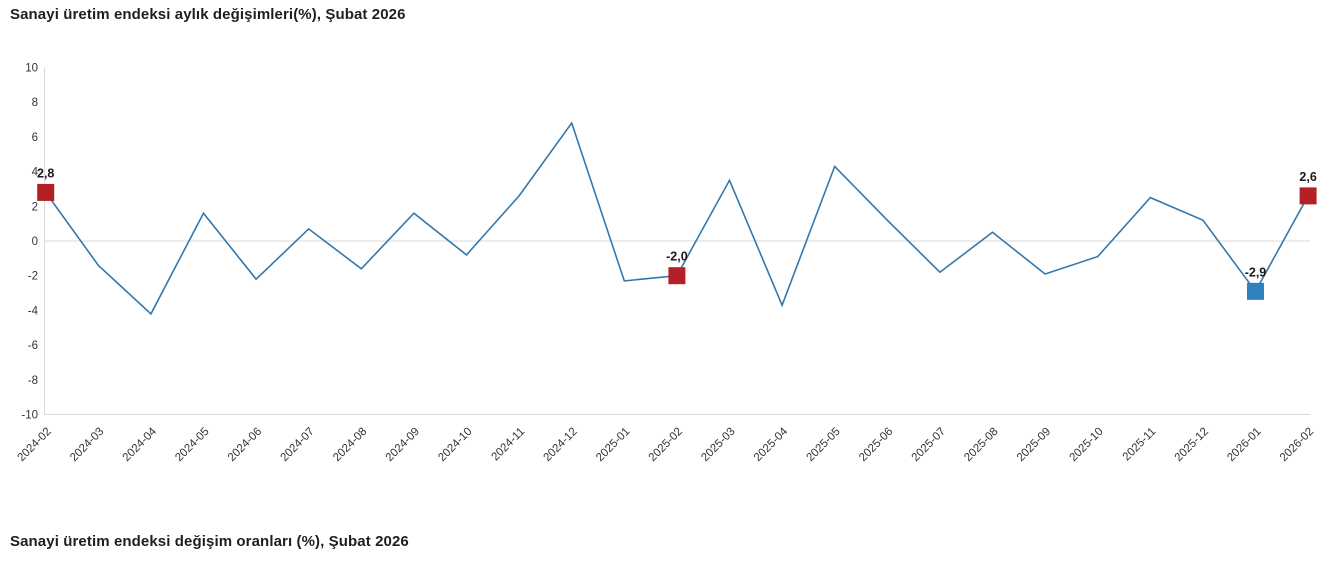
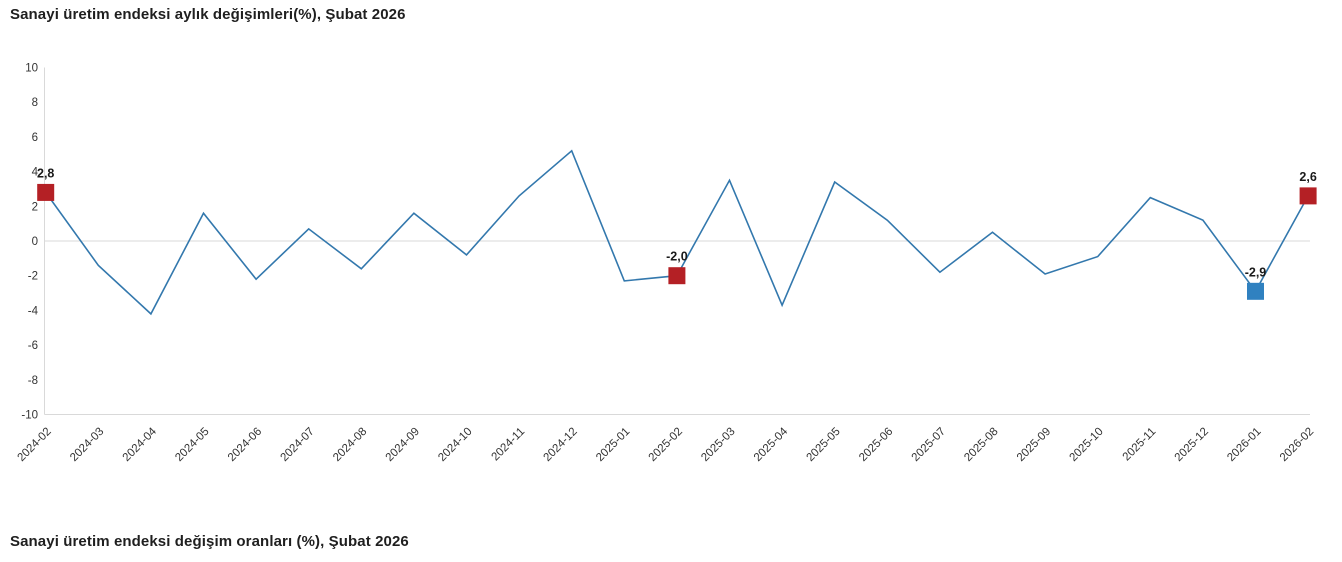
2024-12: 6.8 -> 5.2
2025-05: 4.3 -> 3.4
